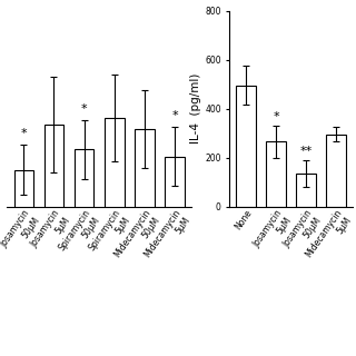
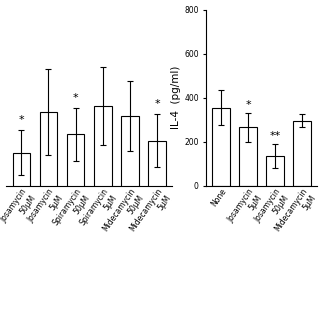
None: 495 -> 355
